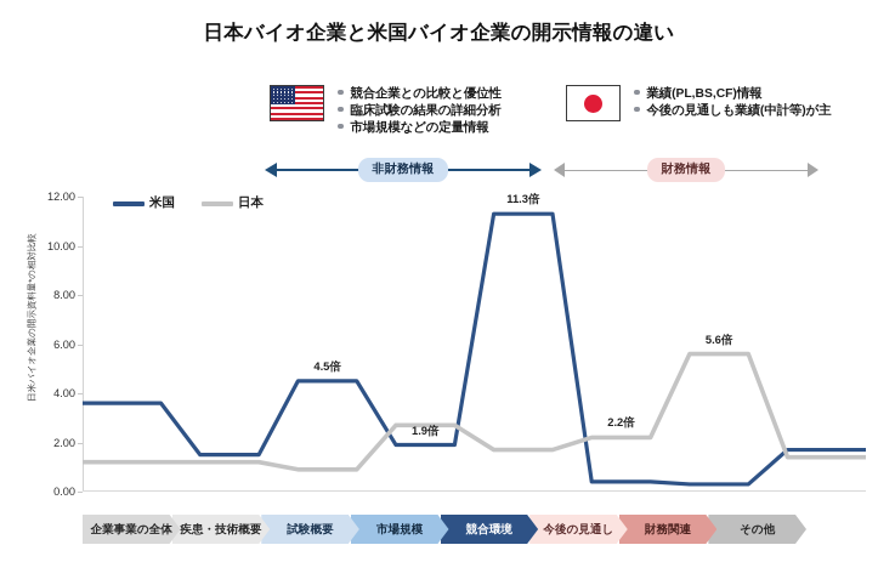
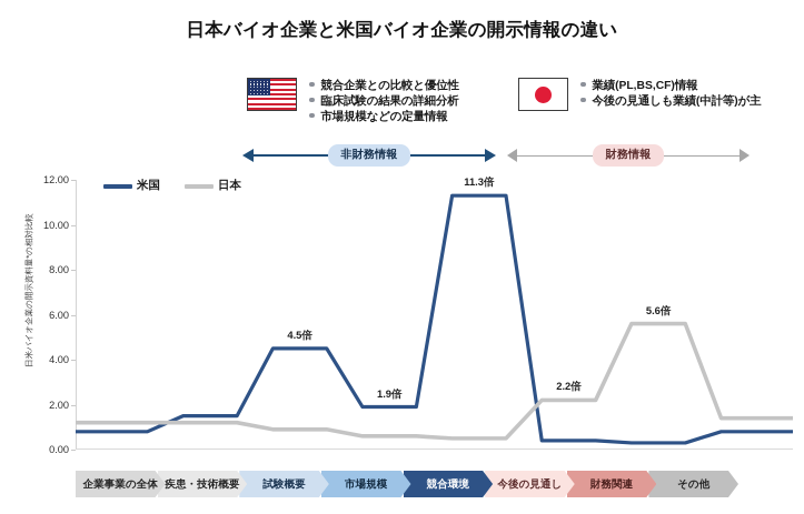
米国/企業事業の全体: 3.6 -> 0.8
日本/市場規模: 2.7 -> 0.6
日本/競合環境: 1.7 -> 0.5
米国/その他: 1.7 -> 0.8
